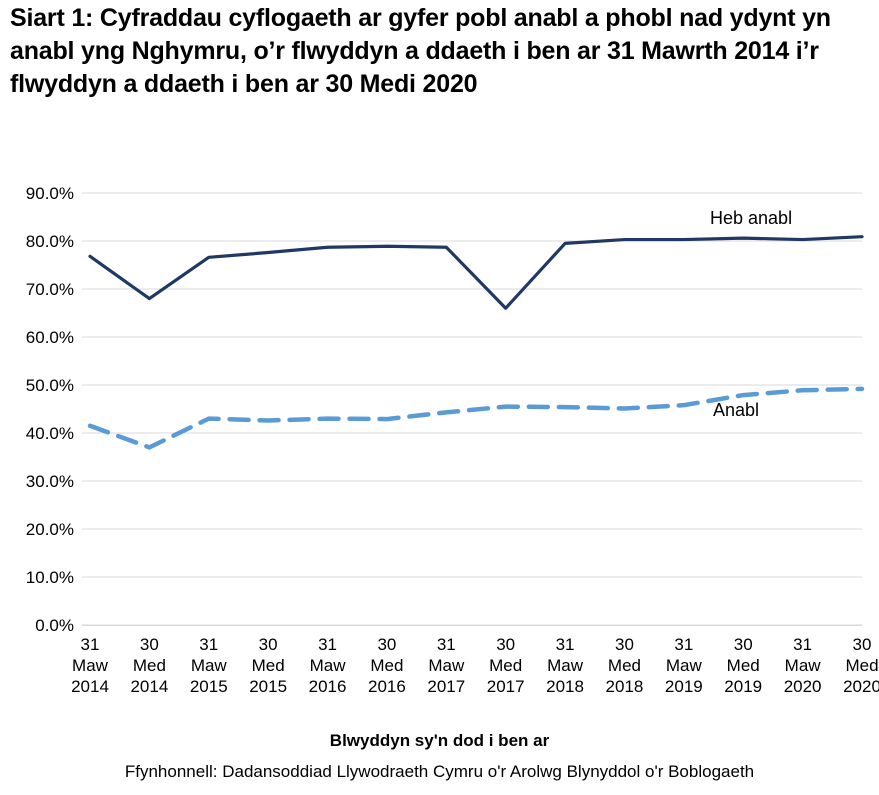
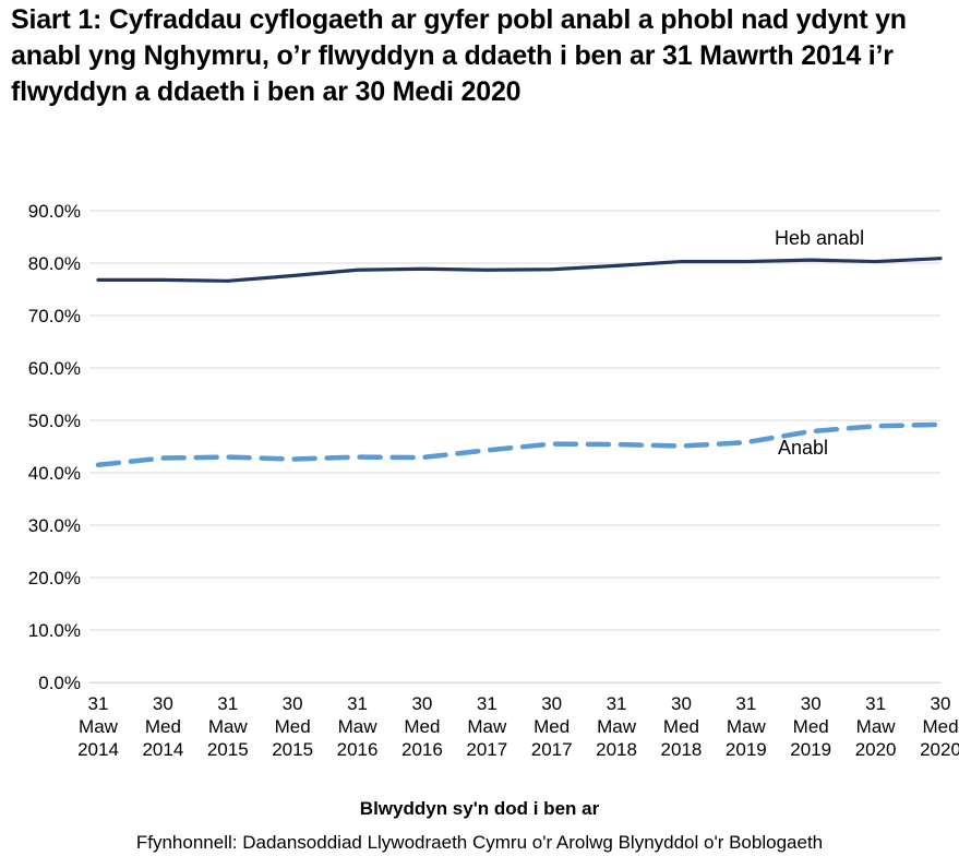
Heb anabl/30 Med 2014: 68% -> 77%
Anabl/30 Med 2014: 37% -> 43%
Heb anabl/30 Med 2017: 66% -> 79%
